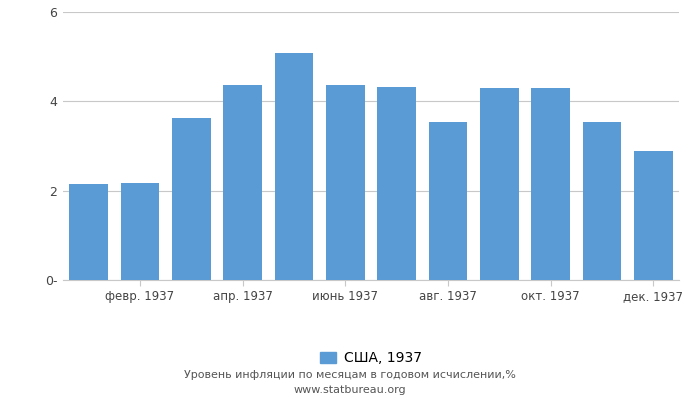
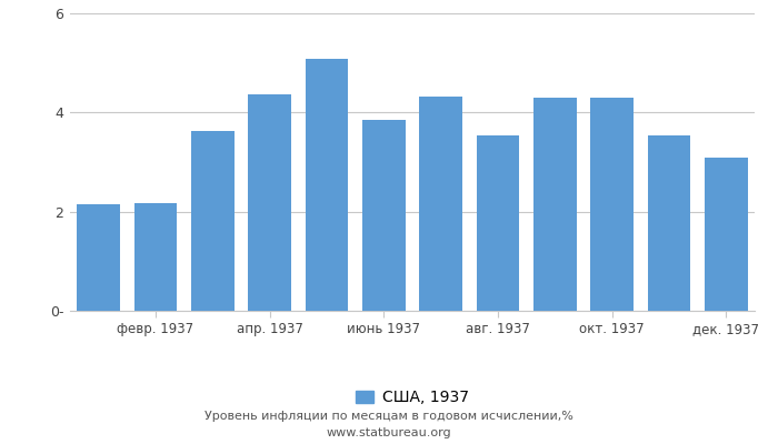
июнь 1937: 4.36 -> 3.85
дек. 1937: 2.88 -> 3.10
